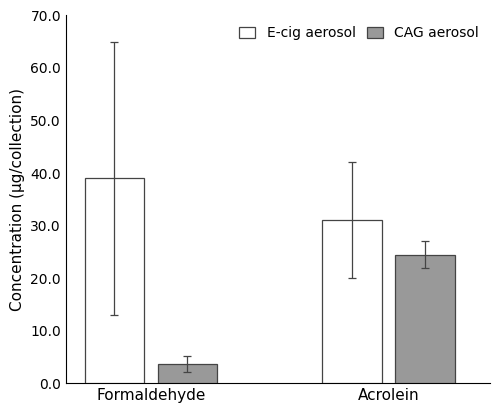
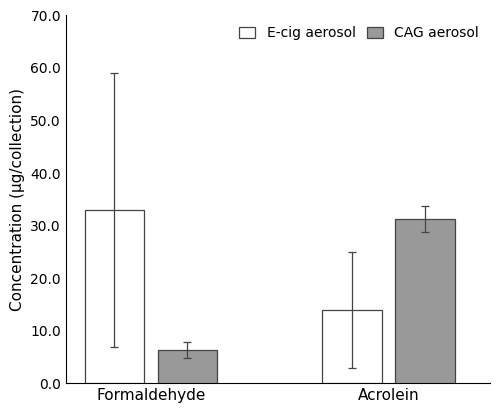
E-cig aerosol/Formaldehyde: 39 -> 33
CAG aerosol/Formaldehyde: 3.7 -> 6.4
E-cig aerosol/Acrolein: 31 -> 14
CAG aerosol/Acrolein: 24.5 -> 31.2
